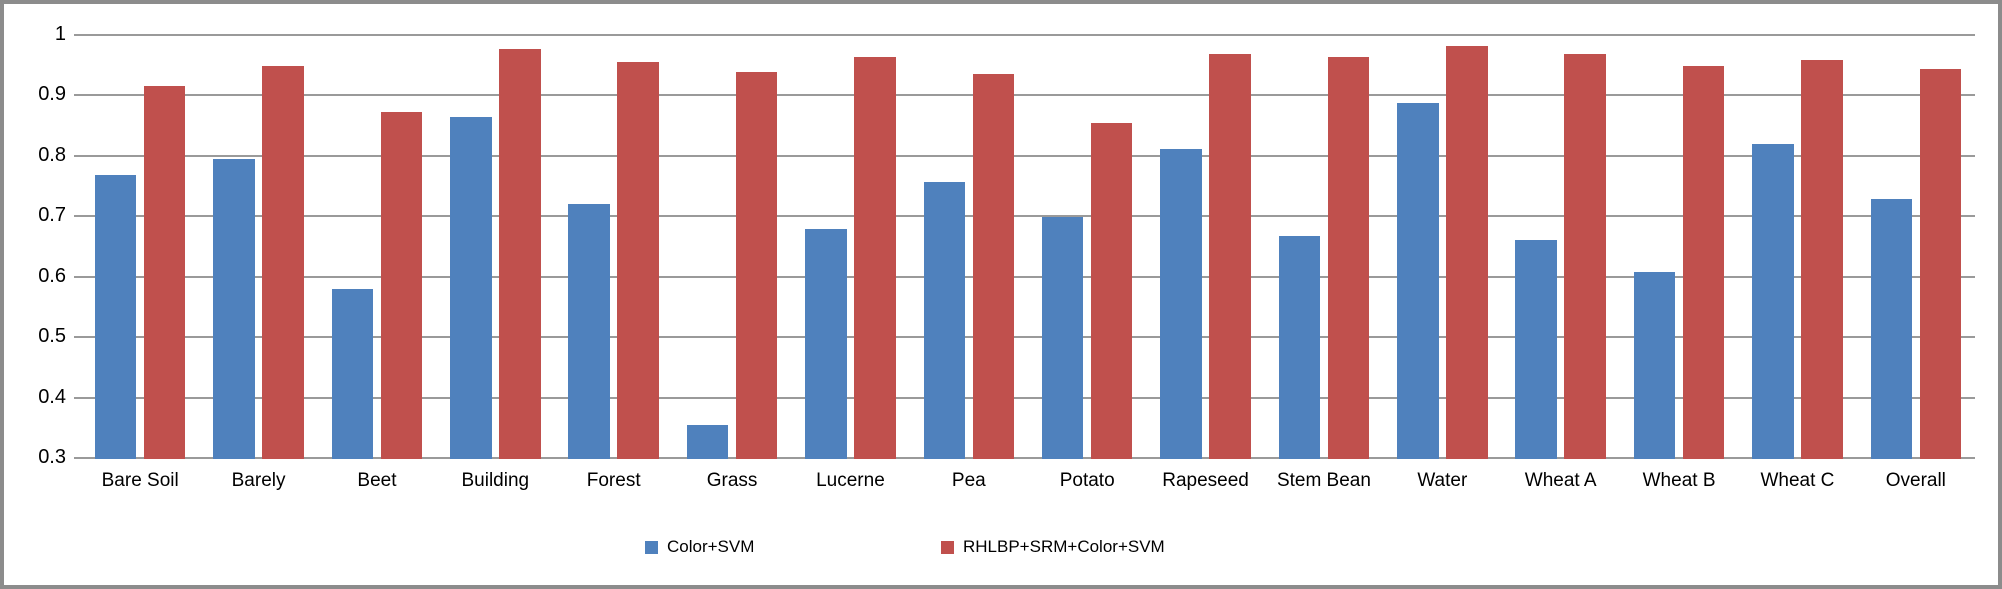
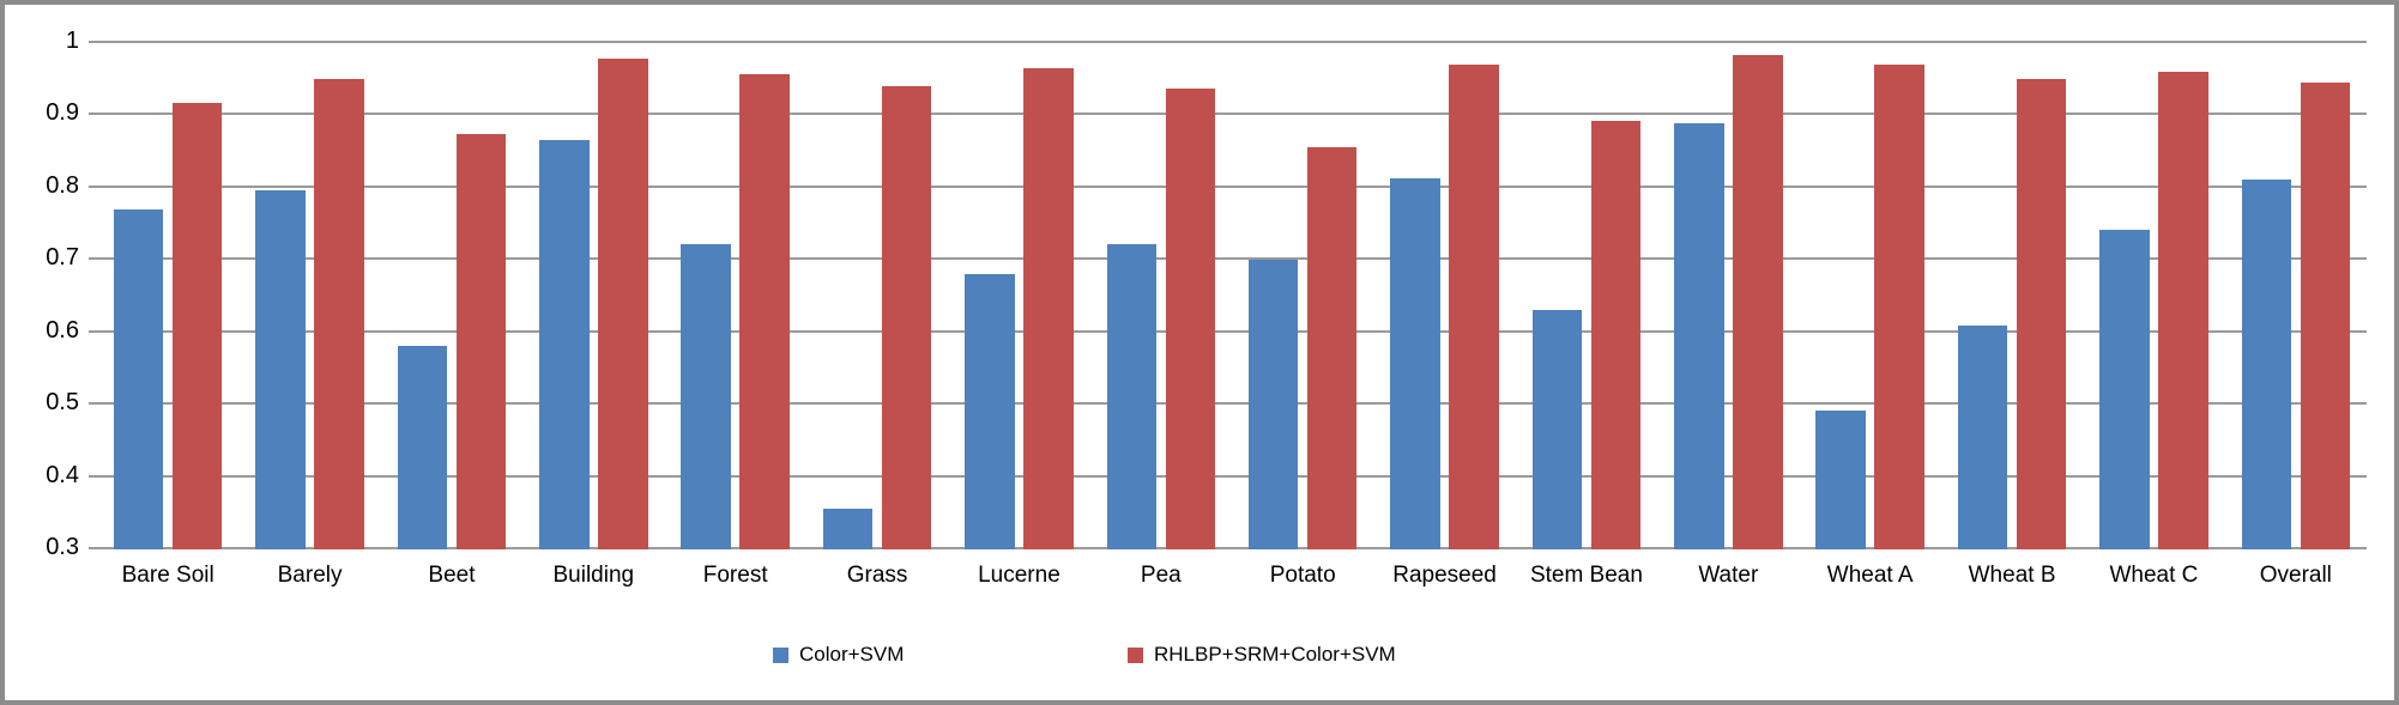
Color+SVM/Pea: 0.76 -> 0.72
Color+SVM/Stem Bean: 0.67 -> 0.63
RHLBP+SRM+Color+SVM/Stem Bean: 0.96 -> 0.89
Color+SVM/Wheat A: 0.66 -> 0.49
Color+SVM/Wheat C: 0.82 -> 0.74
Color+SVM/Overall: 0.73 -> 0.81
